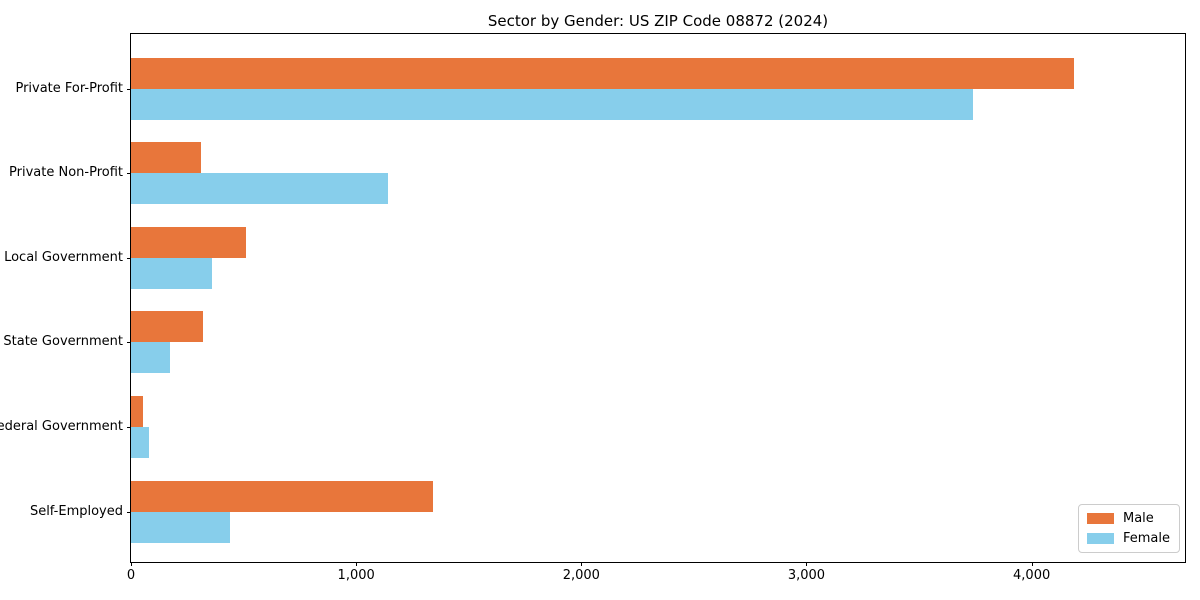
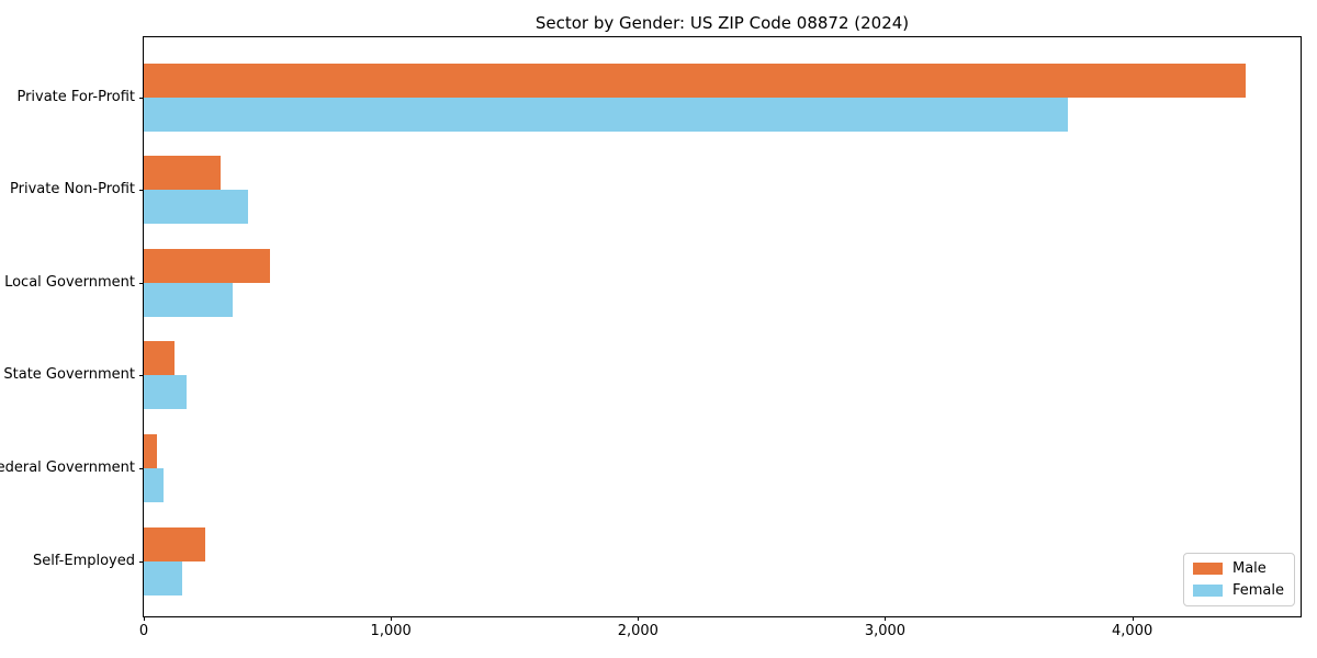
Male/Private For-Profit: 4190 -> 4460
Female/Private Non-Profit: 1140 -> 420
Male/State Government: 320 -> 120
Male/Self-Employed: 1340 -> 250
Female/Self-Employed: 440 -> 160
